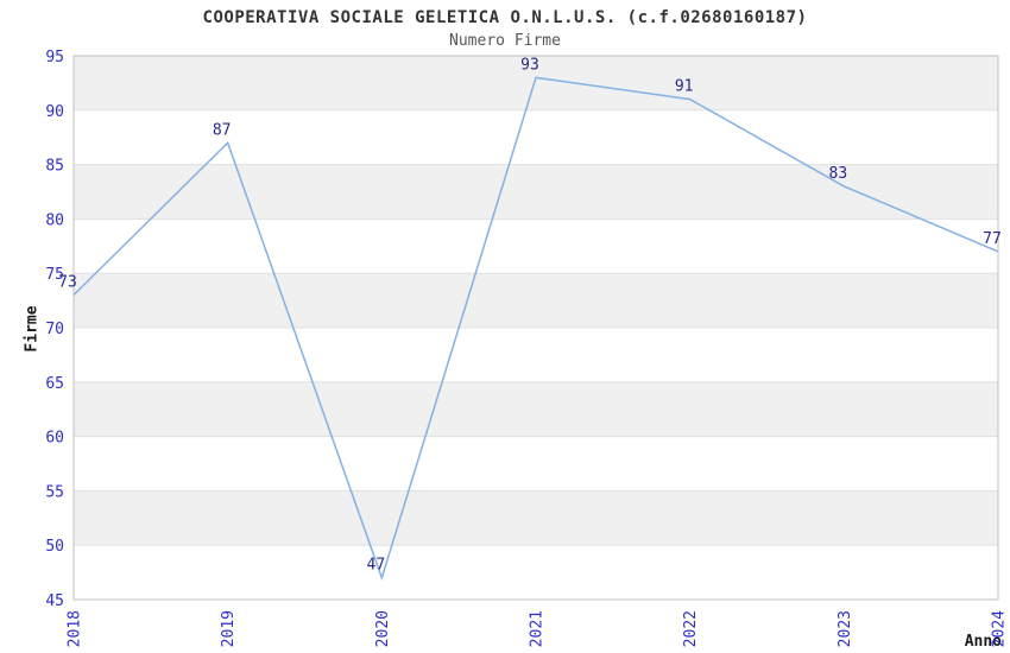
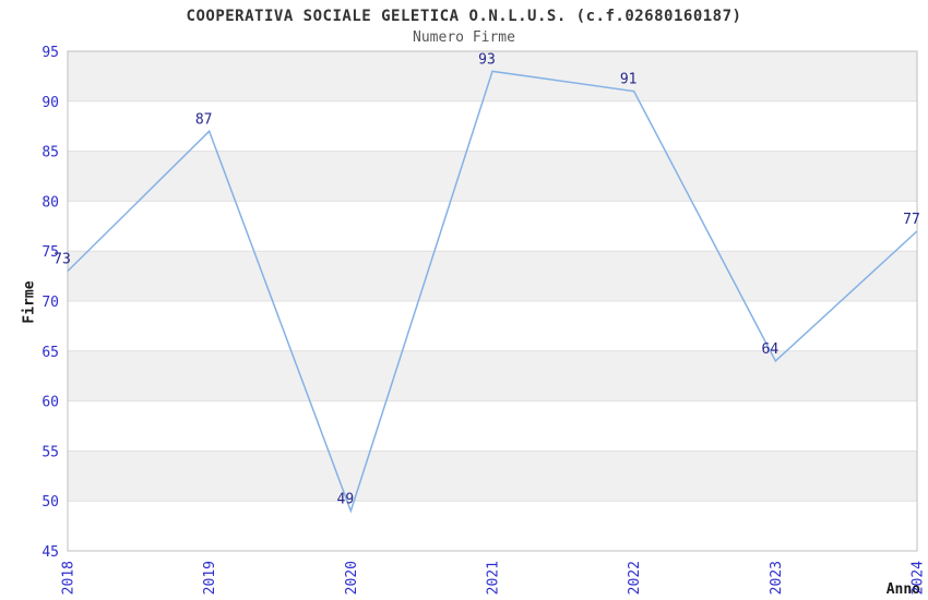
2020: 47 -> 49
2023: 83 -> 64
